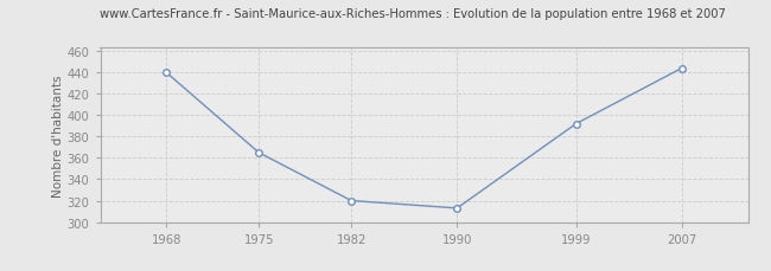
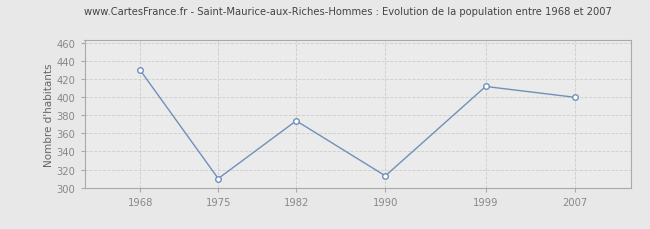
1968: 440 -> 430
1975: 365 -> 310
1982: 320 -> 374
1999: 392 -> 412
2007: 444 -> 400
